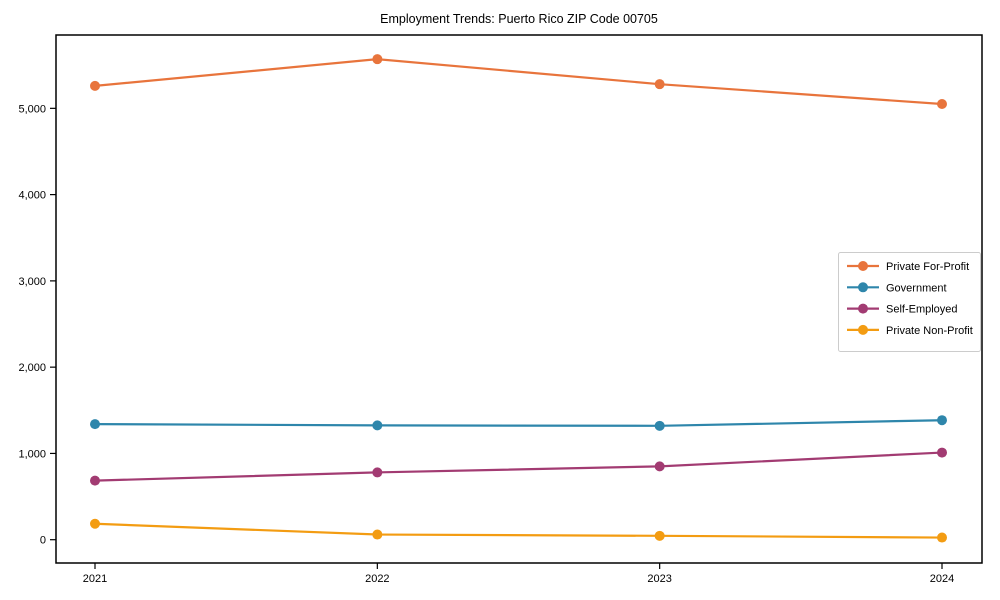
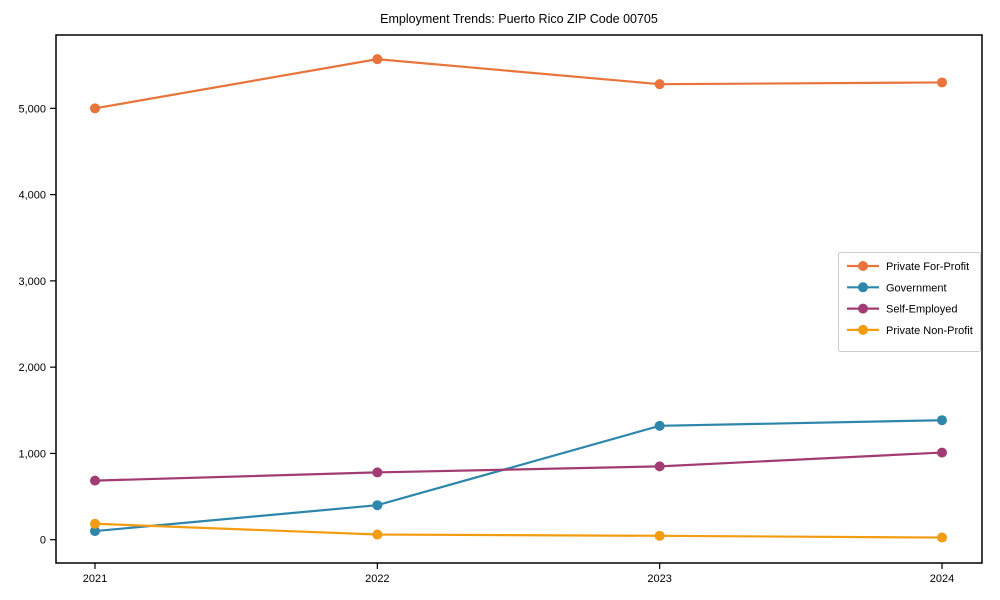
Private For-Profit/2021: 5300 -> 5000
Government/2021: 1300 -> 100
Government/2022: 1300 -> 400
Private For-Profit/2024: 5000 -> 5300
